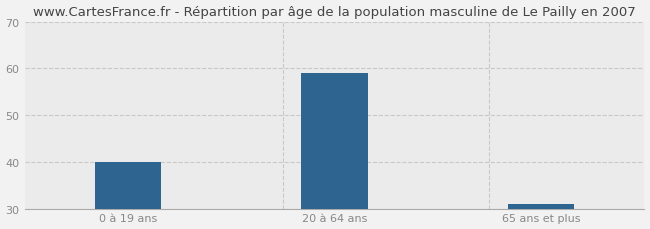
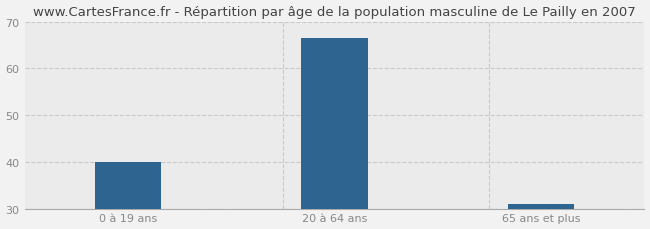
20 à 64 ans: 59.0 -> 66.5
